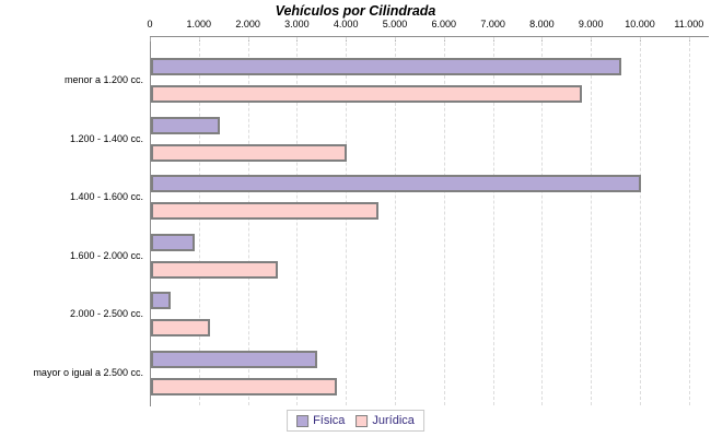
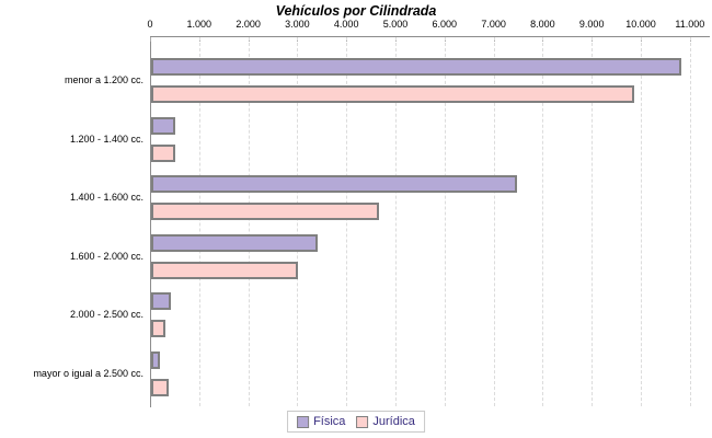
Física/menor a 1.200 cc.: 9600 -> 10800
Jurídica/menor a 1.200 cc.: 8800 -> 9800
Física/1.200 - 1.400 cc.: 1400 -> 500
Jurídica/1.200 - 1.400 cc.: 4000 -> 500
Física/1.400 - 1.600 cc.: 10000 -> 7400
Física/1.600 - 2.000 cc.: 900 -> 3400
Jurídica/1.600 - 2.000 cc.: 2600 -> 3000
Jurídica/2.000 - 2.500 cc.: 1200 -> 300
Física/mayor o igual a 2.500 cc.: 3400 -> 200
Jurídica/mayor o igual a 2.500 cc.: 3800 -> 400
